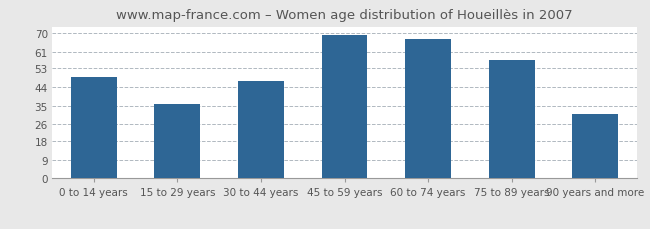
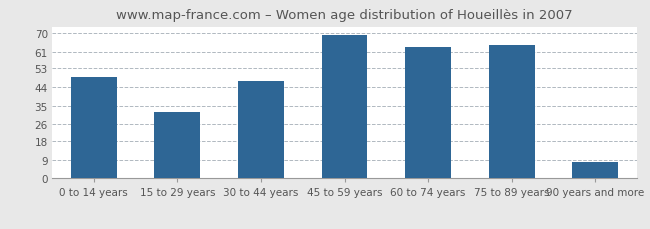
15 to 29 years: 36 -> 32
60 to 74 years: 67 -> 63
75 to 89 years: 57 -> 64
90 years and more: 31 -> 8
